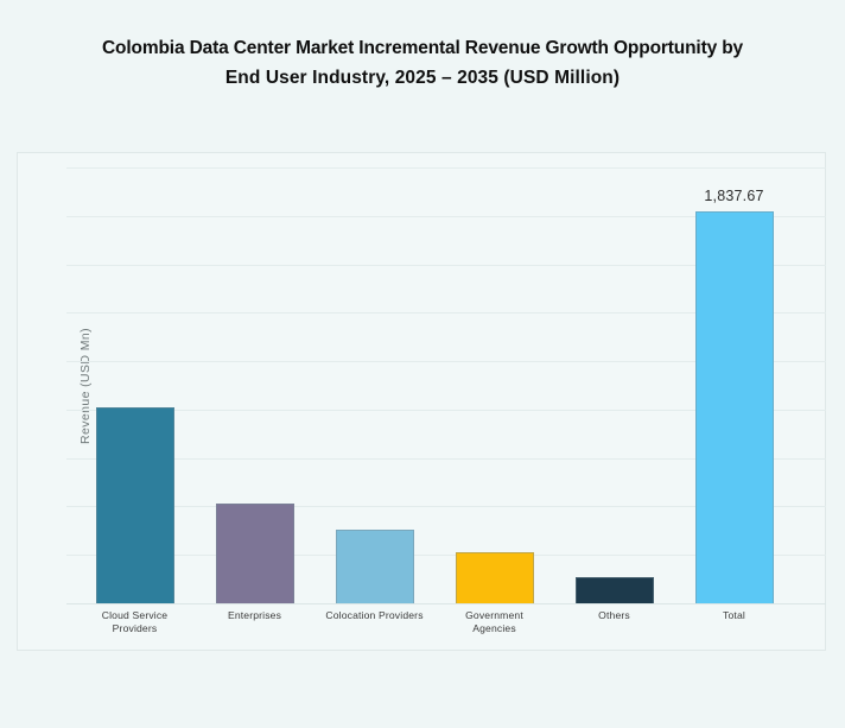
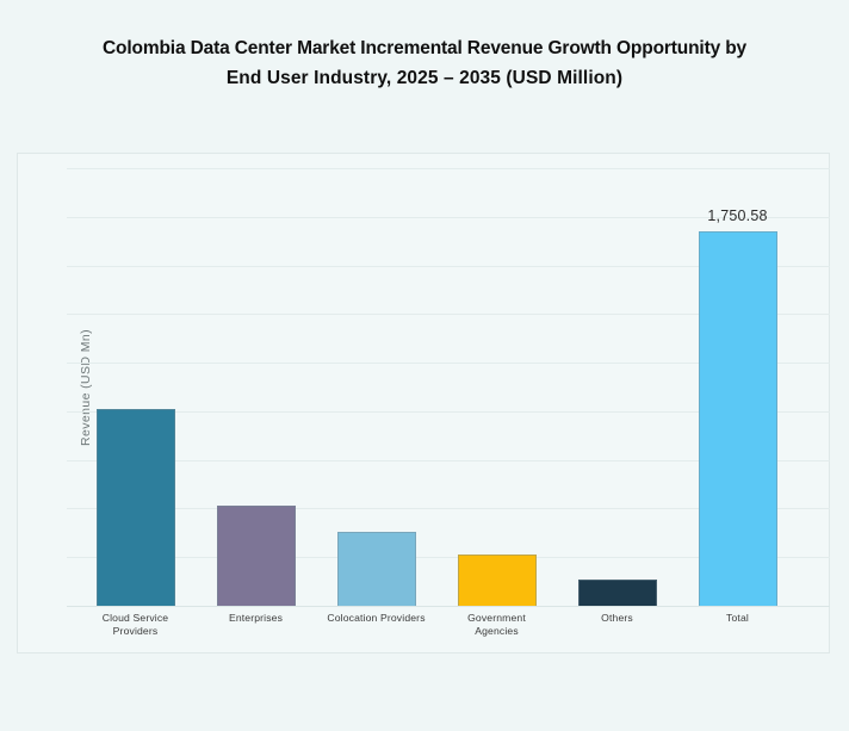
Total: 1,837.67 -> 1,750.58
